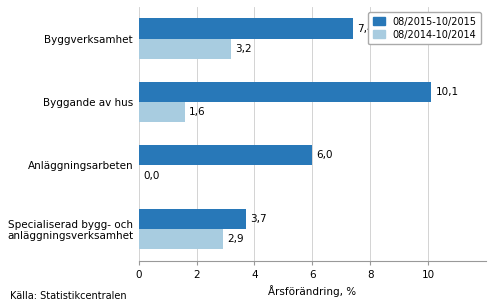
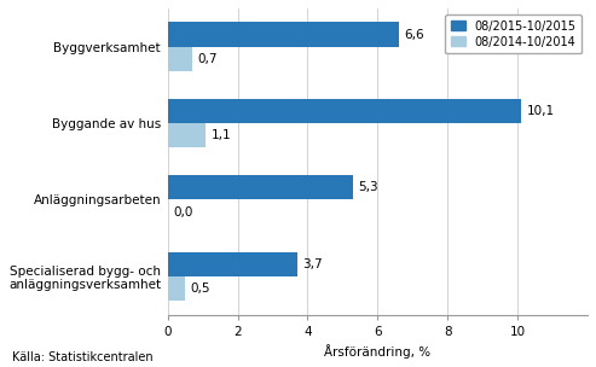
08/2015-10/2015/Byggverksamhet: 7,4 -> 6,6
08/2014-10/2014/Byggverksamhet: 3,2 -> 0,7
08/2014-10/2014/Byggande av hus: 1,6 -> 1,1
08/2015-10/2015/Anläggningsarbeten: 6,0 -> 5,3
08/2014-10/2014/Specialiserad bygg- och anläggningsverksamhet: 2,9 -> 0,5
